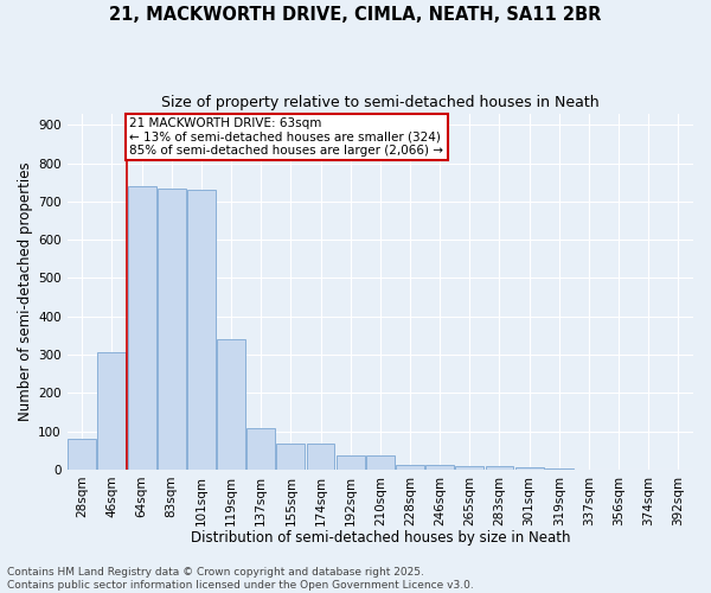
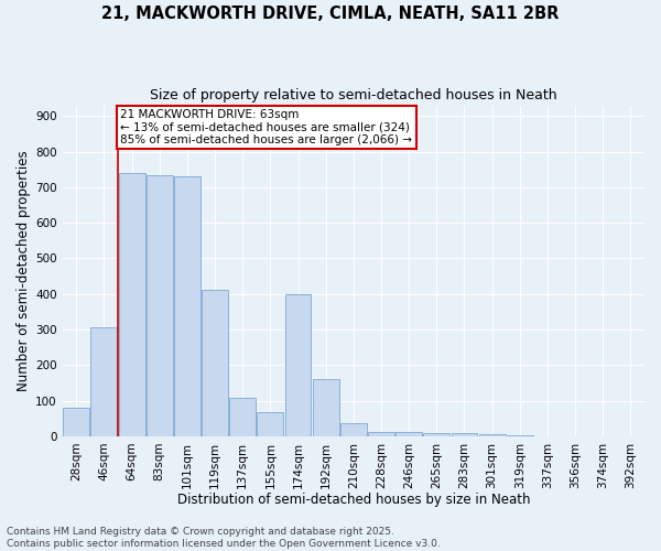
119sqm: 340 -> 410
174sqm: 68 -> 400
192sqm: 38 -> 160
